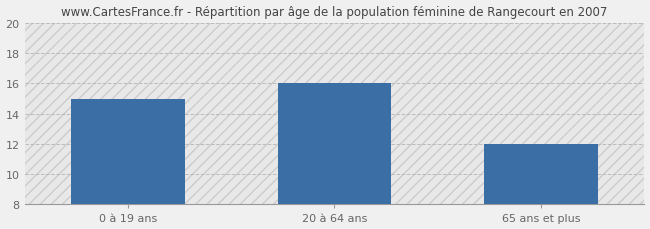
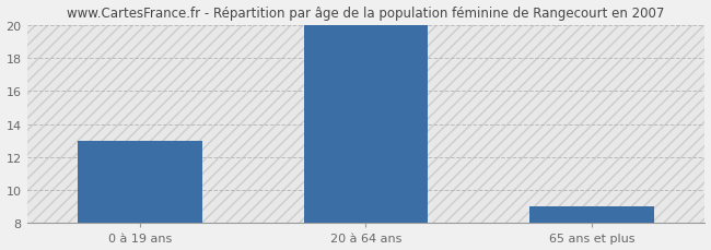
0 à 19 ans: 15 -> 13
20 à 64 ans: 16 -> 20
65 ans et plus: 12 -> 9
